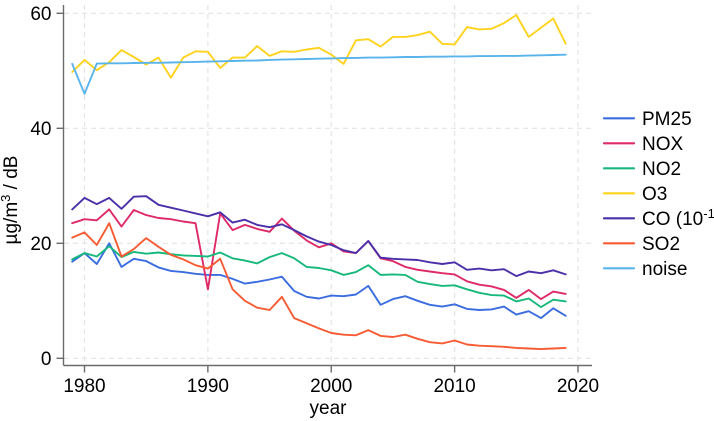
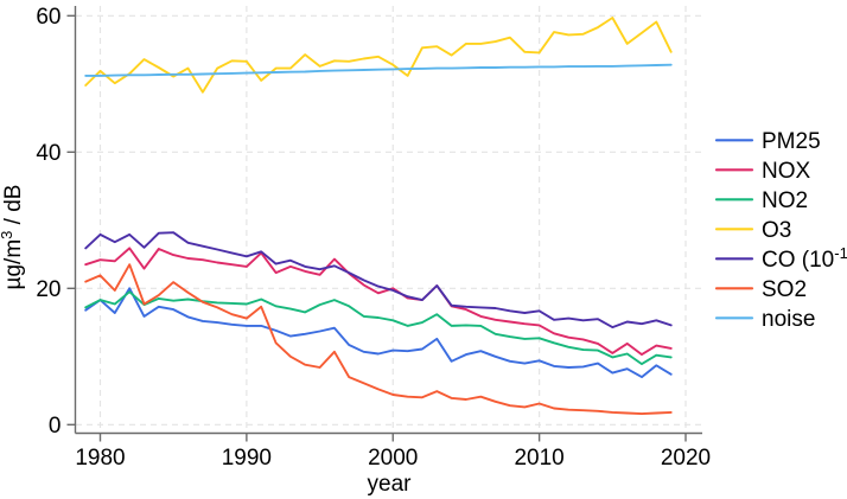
noise/1980: 46 -> 51
NOX/1990: 12 -> 23
